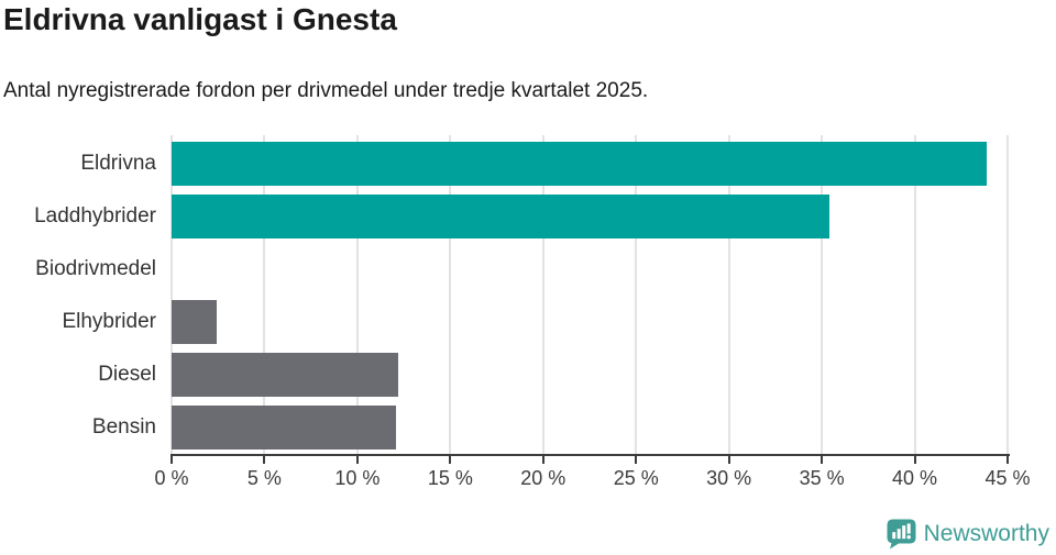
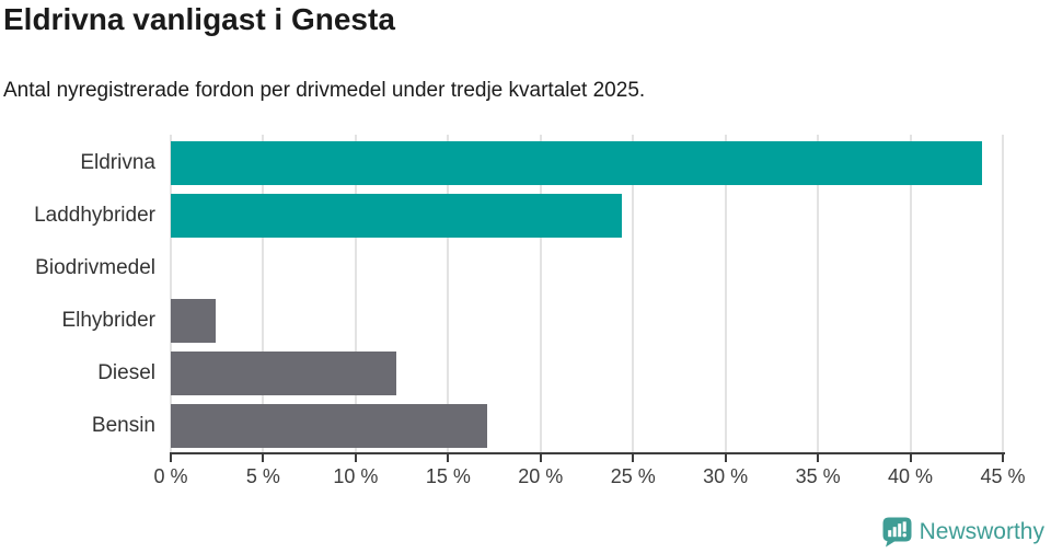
Laddhybrider: 35.4% -> 24.4%
Bensin: 12.1% -> 17.1%
